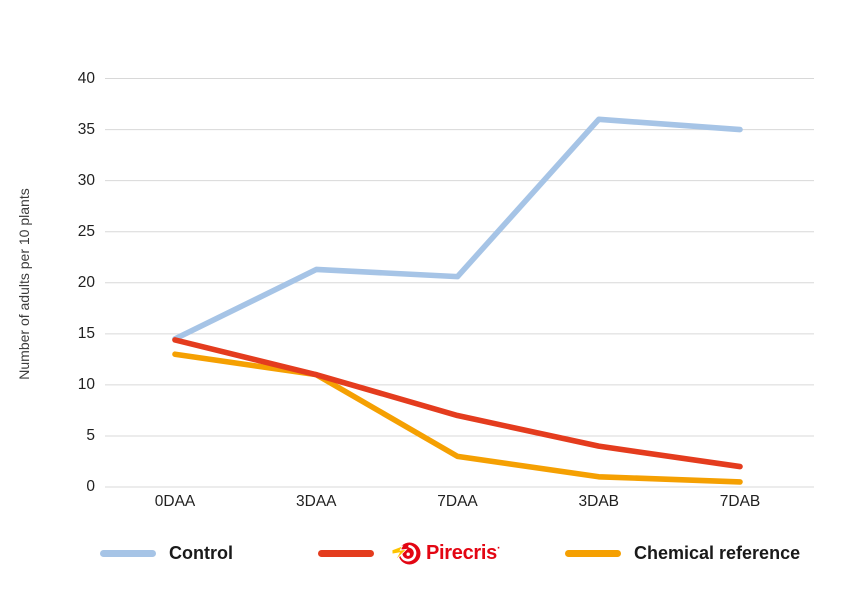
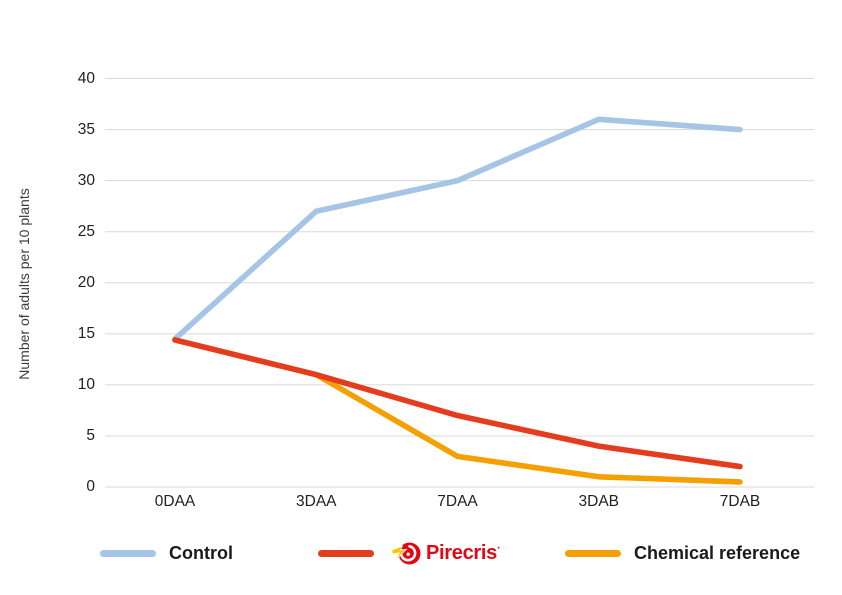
Chemical reference/0DAA: 13.0 -> 14.4
Control/3DAA: 21.3 -> 27.0
Control/7DAA: 20.6 -> 30.0
